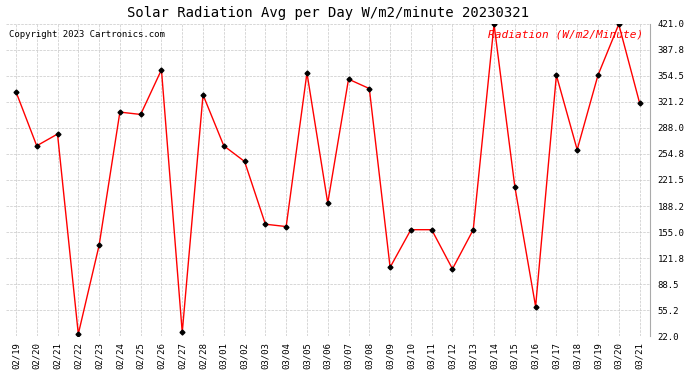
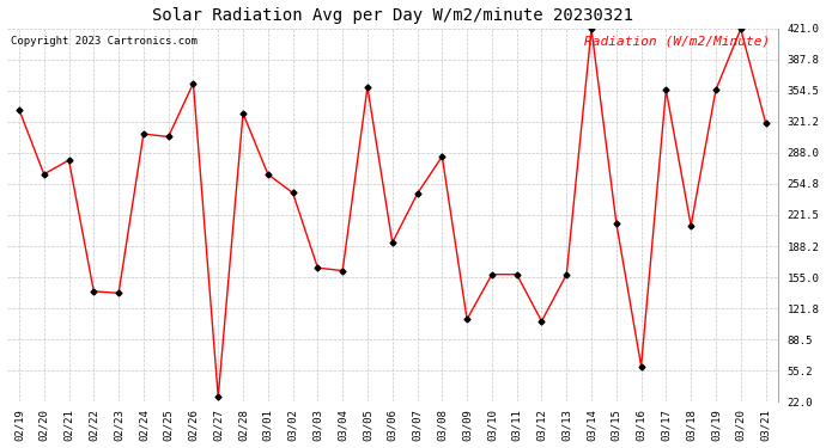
02/22: 25 -> 140
03/07: 350 -> 244
03/08: 338 -> 284
03/18: 260 -> 210
